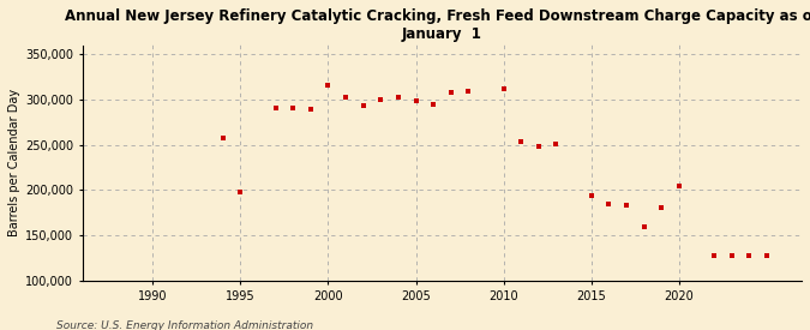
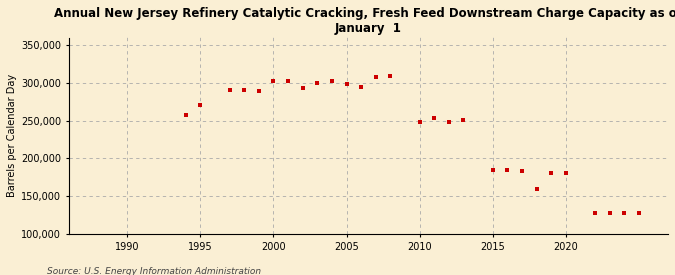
1995: 198,000 -> 270,000
2000: 316,000 -> 303,000
2010: 312,000 -> 248,000
2015: 194,000 -> 184,000
2020: 204,000 -> 181,000
